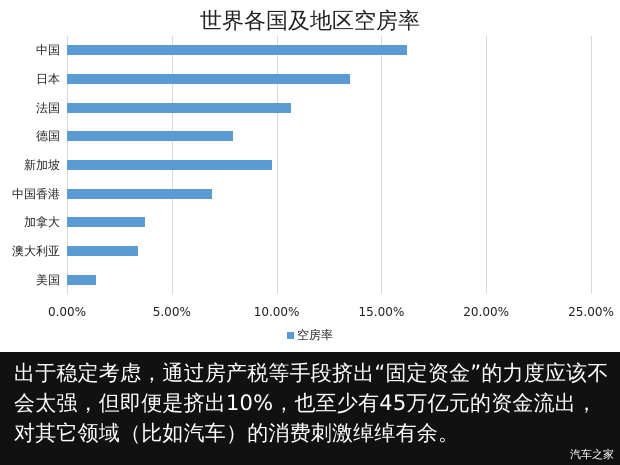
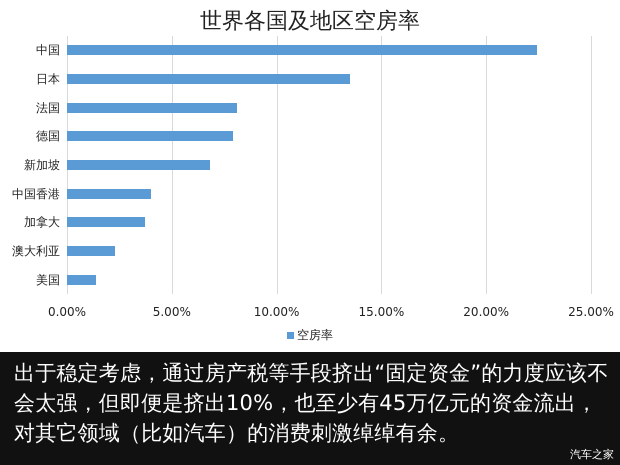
中国: 16.2% -> 22.4%
法国: 10.7% -> 8.1%
新加坡: 9.8% -> 6.8%
中国香港: 6.9% -> 4.0%
澳大利亚: 3.4% -> 2.3%
